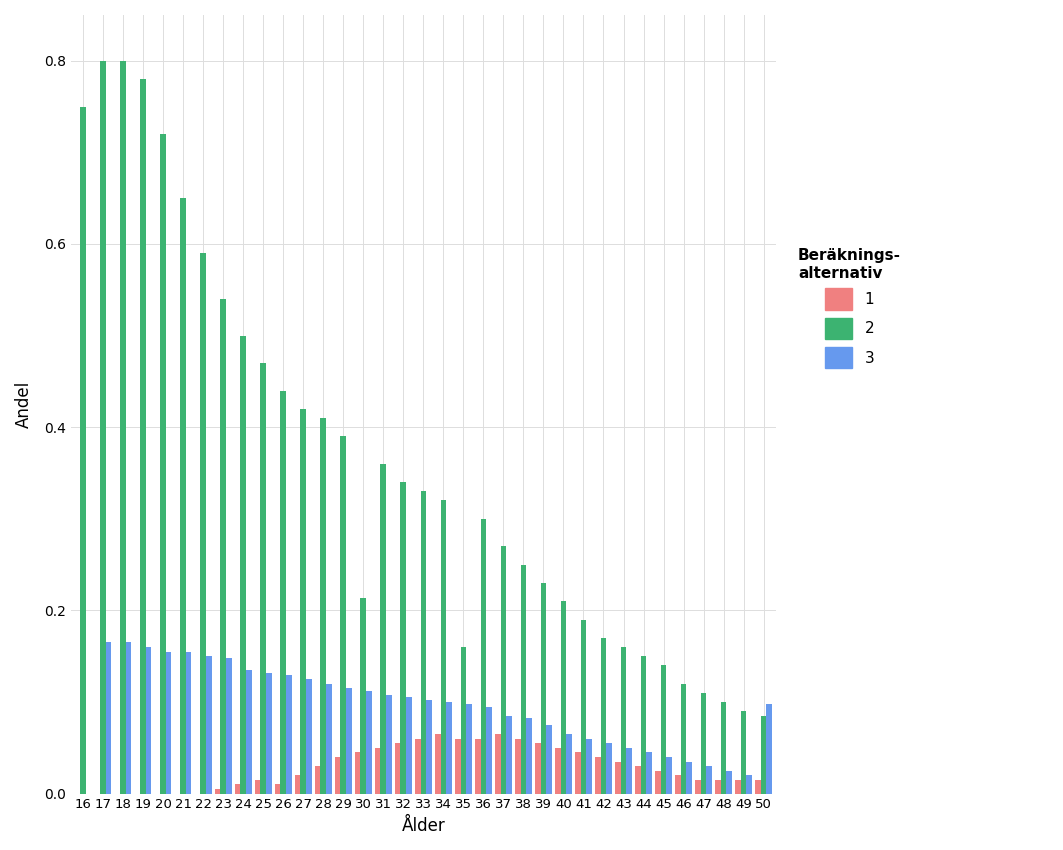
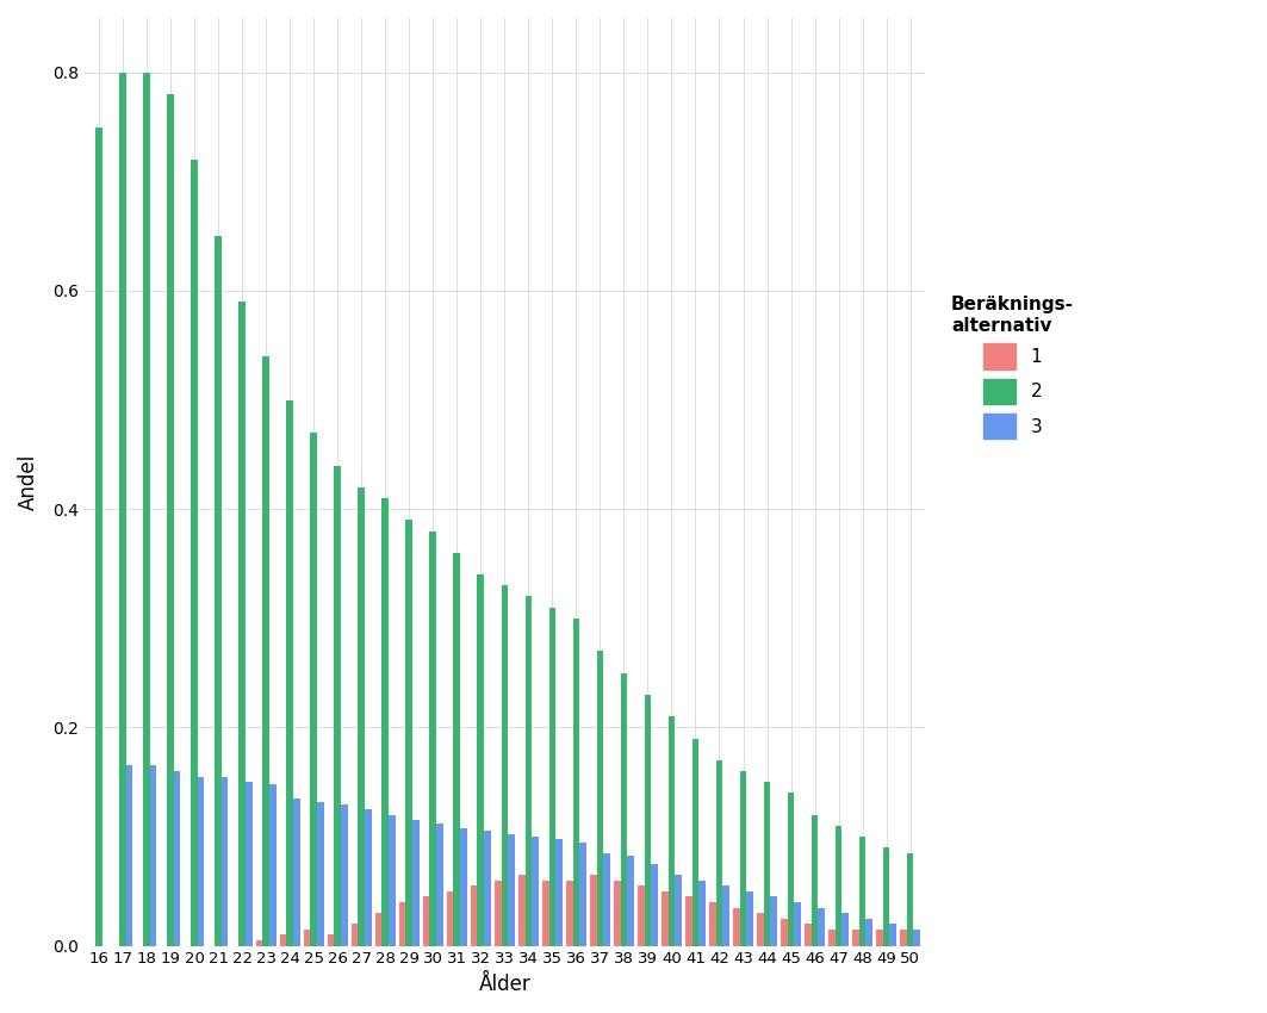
2/30: 0.214 -> 0.380
2/35: 0.160 -> 0.310
3/50: 0.098 -> 0.015
